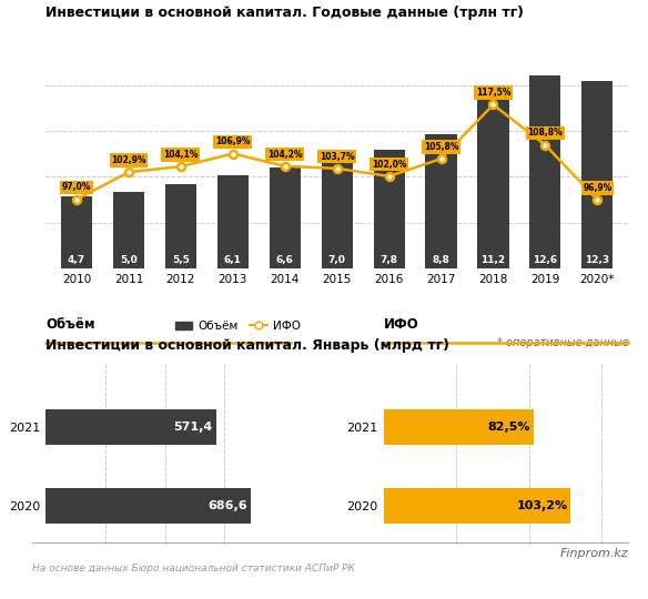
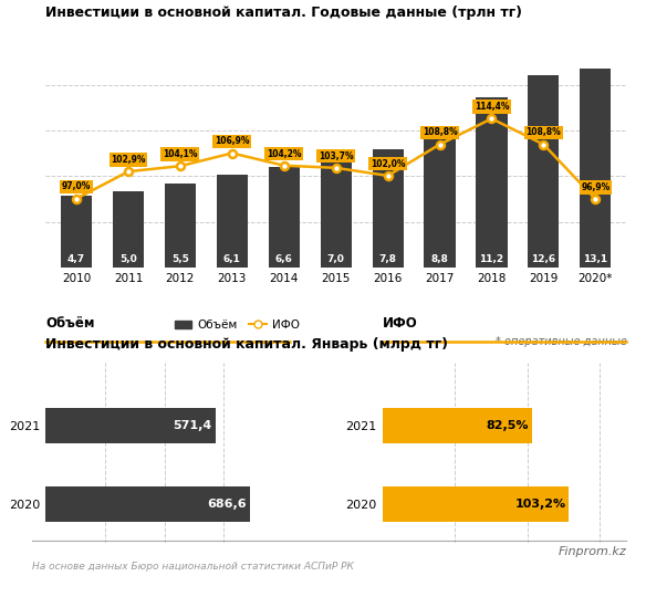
Инвестиции в основной капитал. Годовые данные (трлн тг)/ИФО/2017: 105,8% -> 108,8%
Инвестиции в основной капитал. Годовые данные (трлн тг)/ИФО/2018: 117,5% -> 114,4%
Инвестиции в основной капитал. Годовые данные (трлн тг)/Объём/2020*: 12,3 -> 13,1
